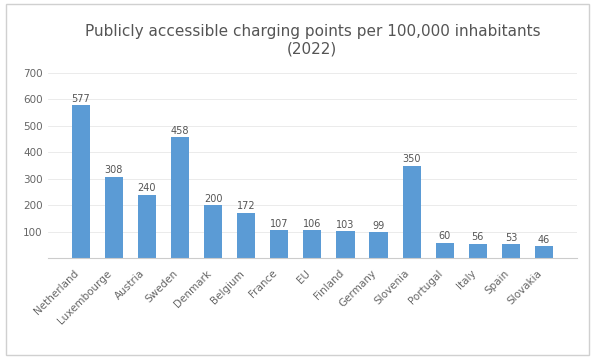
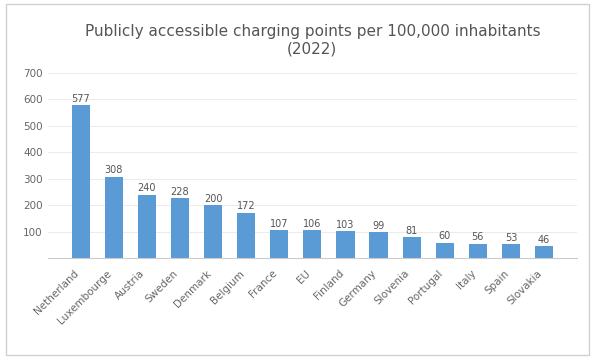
Sweden: 458 -> 228
Slovenia: 350 -> 81
